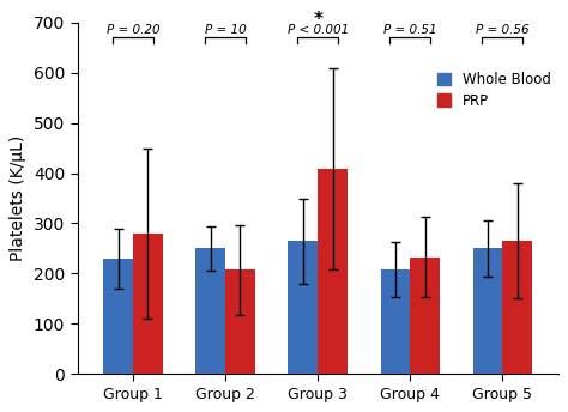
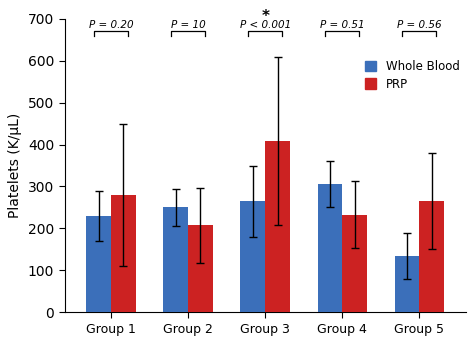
Whole Blood/Group 4: 208 -> 305
Whole Blood/Group 5: 250 -> 135
